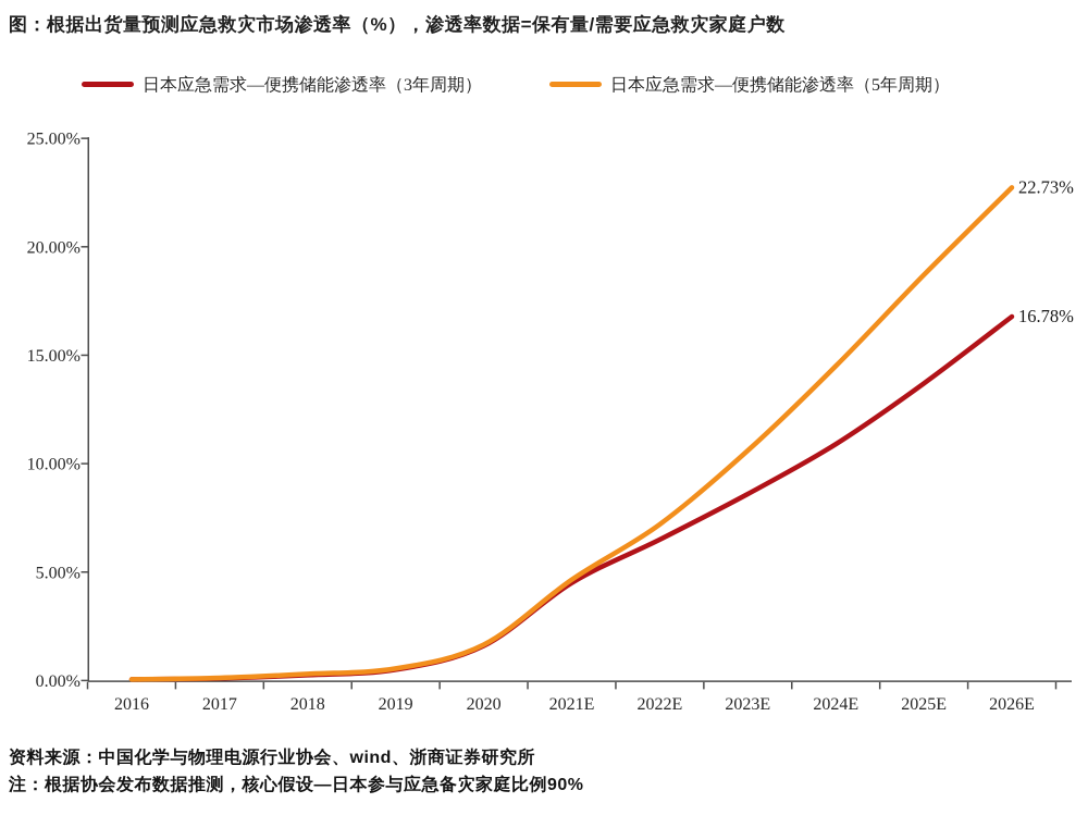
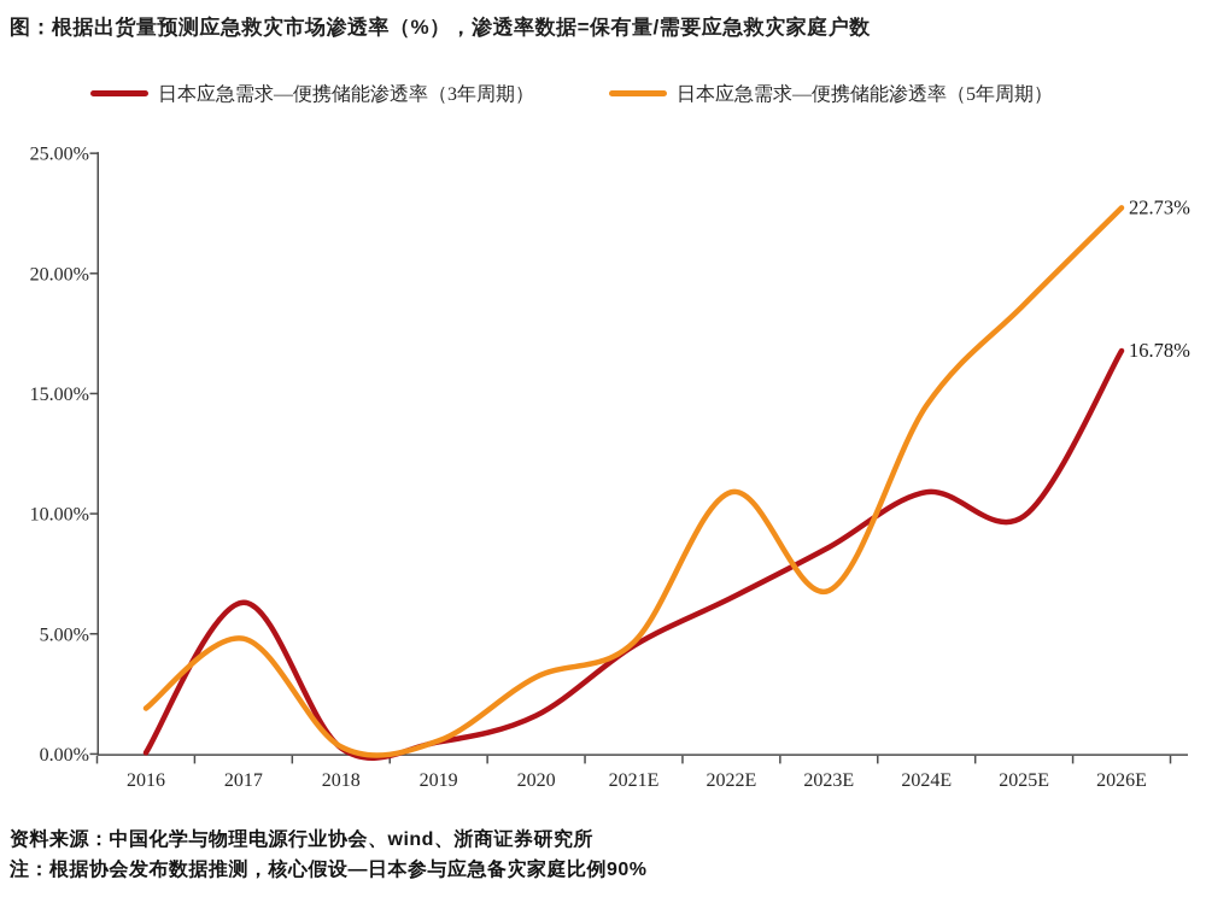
日本应急需求—便携储能渗透率（5年周期）/2016: 0.1% -> 1.9%
日本应急需求—便携储能渗透率（3年周期）/2017: 0.1% -> 6.3%
日本应急需求—便携储能渗透率（5年周期）/2017: 0.1% -> 4.8%
日本应急需求—便携储能渗透率（5年周期）/2020: 1.6% -> 3.2%
日本应急需求—便携储能渗透率（5年周期）/2022E: 7.2% -> 10.9%
日本应急需求—便携储能渗透率（5年周期）/2023E: 10.6% -> 6.8%
日本应急需求—便携储能渗透率（3年周期）/2025E: 13.7% -> 9.9%
